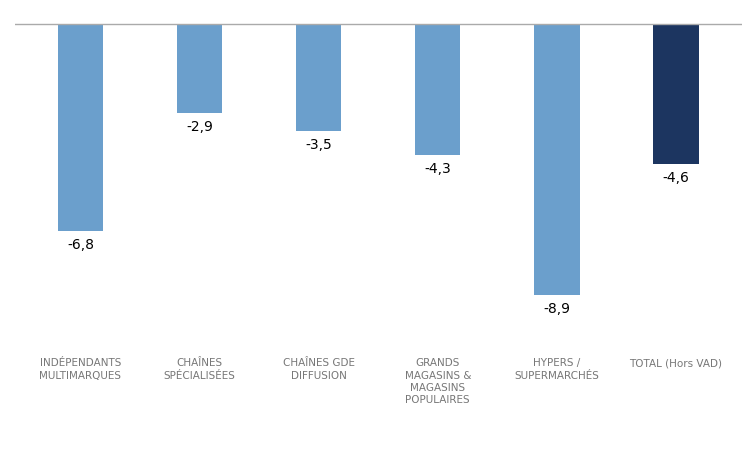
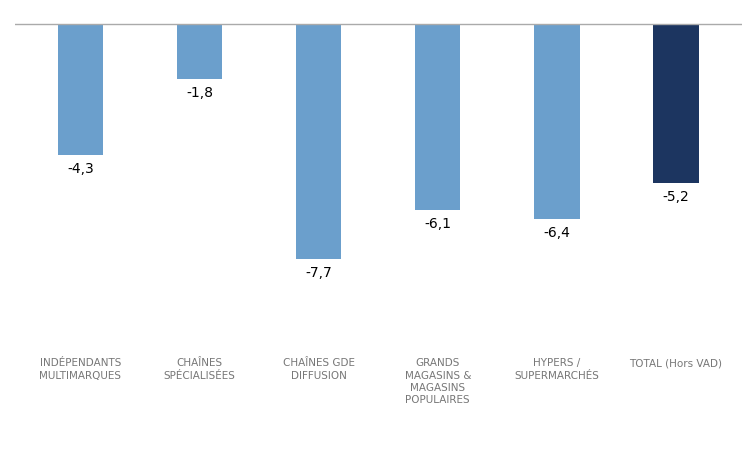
INDÉPENDANTS MULTIMARQUES: -6,8 -> -4,3
CHAÎNES SPÉCIALISÉES: -2,9 -> -1,8
CHAÎNES GDE DIFFUSION: -3,5 -> -7,7
GRANDS MAGASINS & MAGASINS POPULAIRES: -4,3 -> -6,1
HYPERS / SUPERMARCHÉS: -8,9 -> -6,4
TOTAL (Hors VAD): -4,6 -> -5,2
